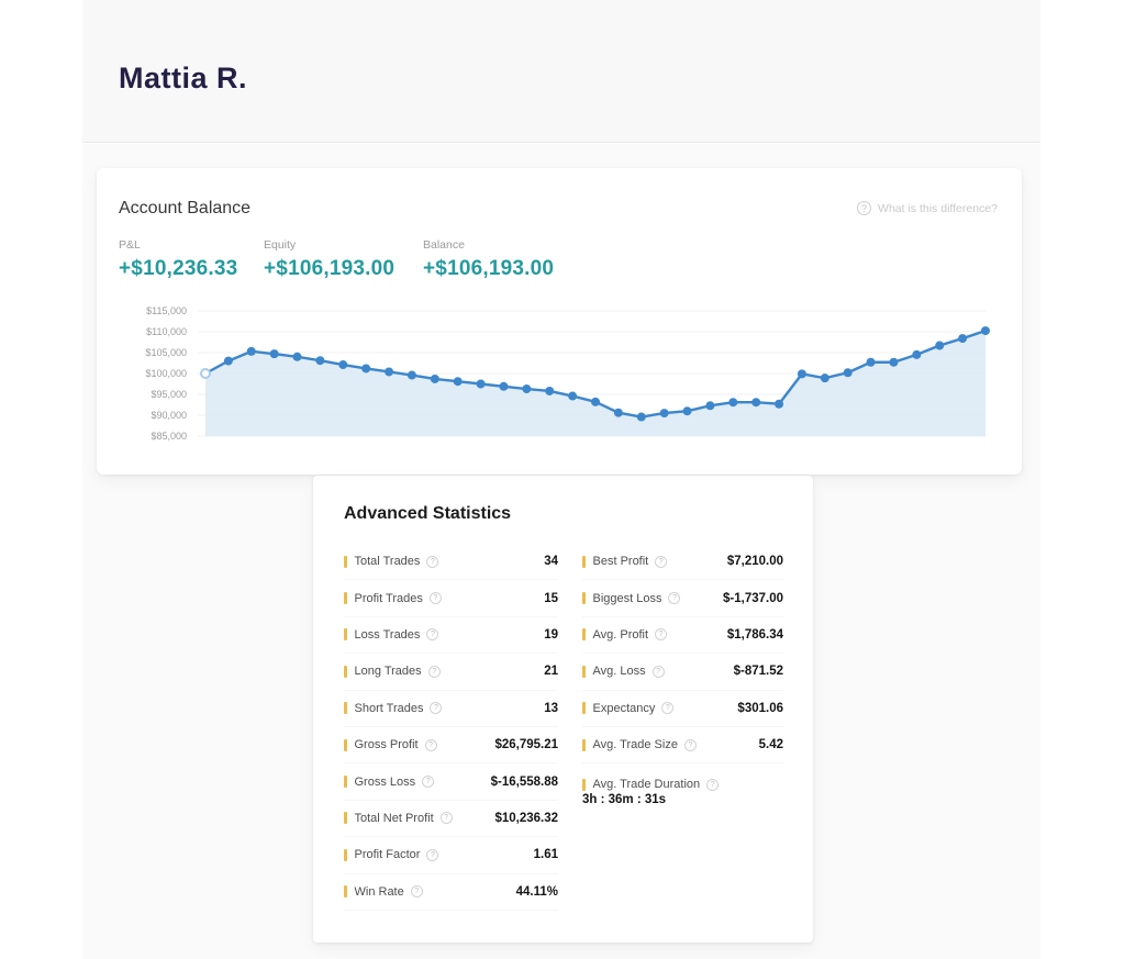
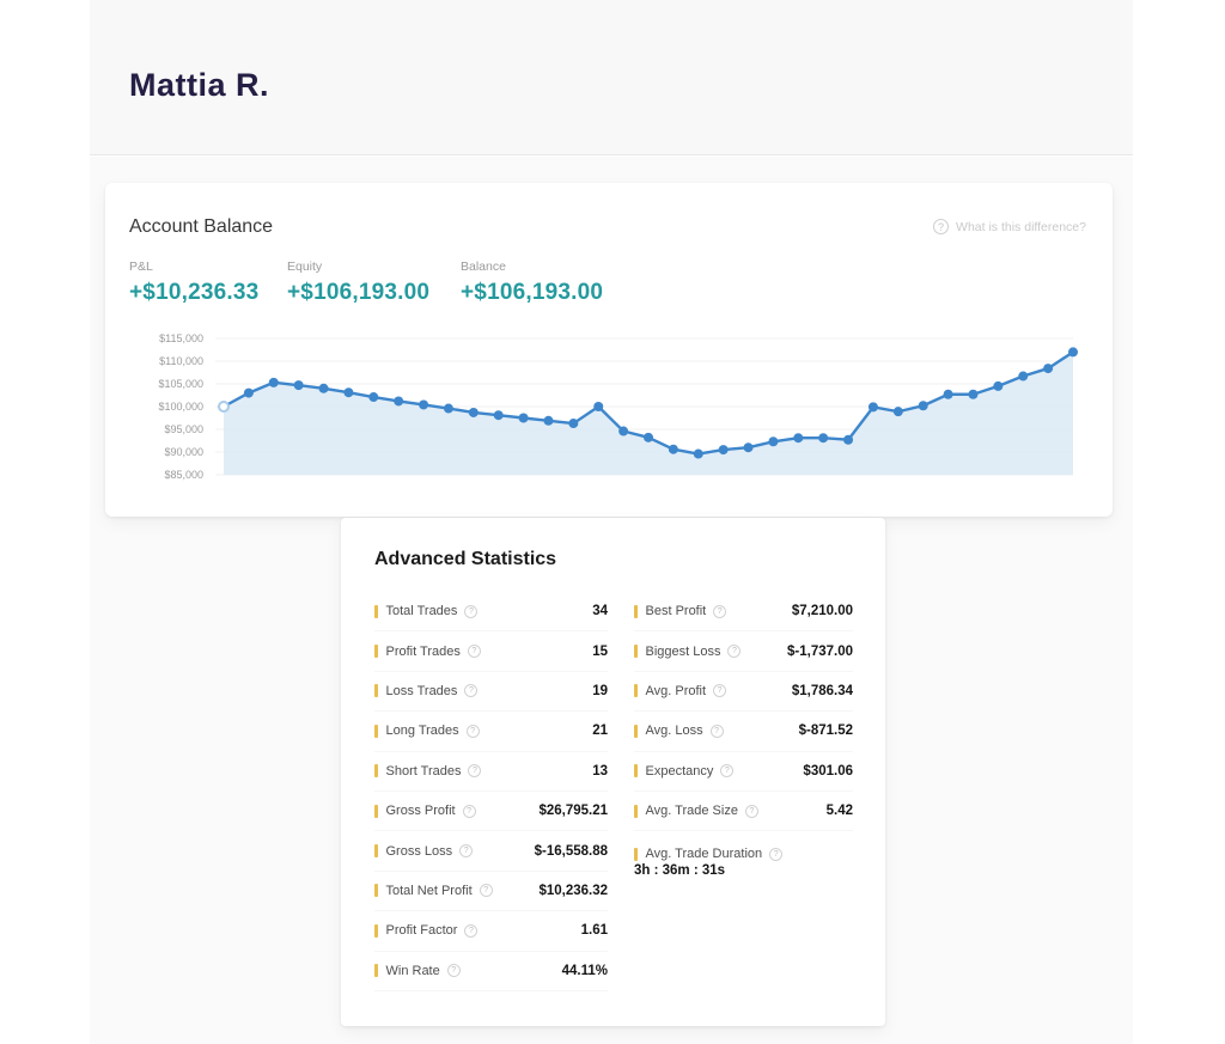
15: $96000 -> $100000
34: $110000 -> $112000
